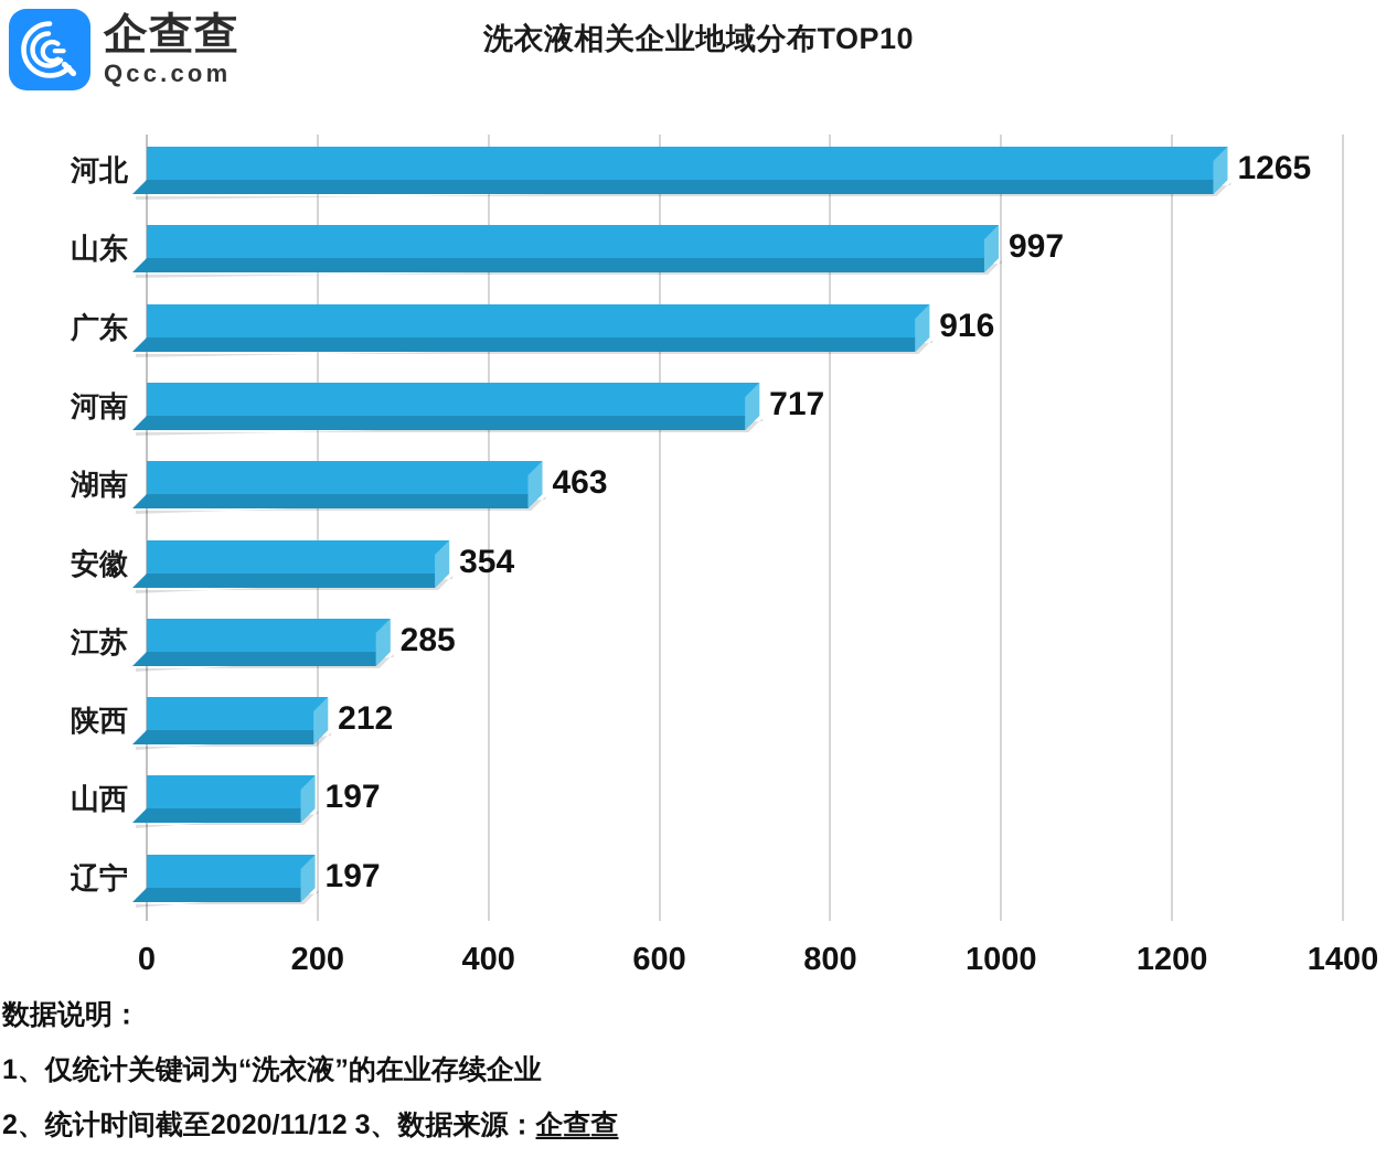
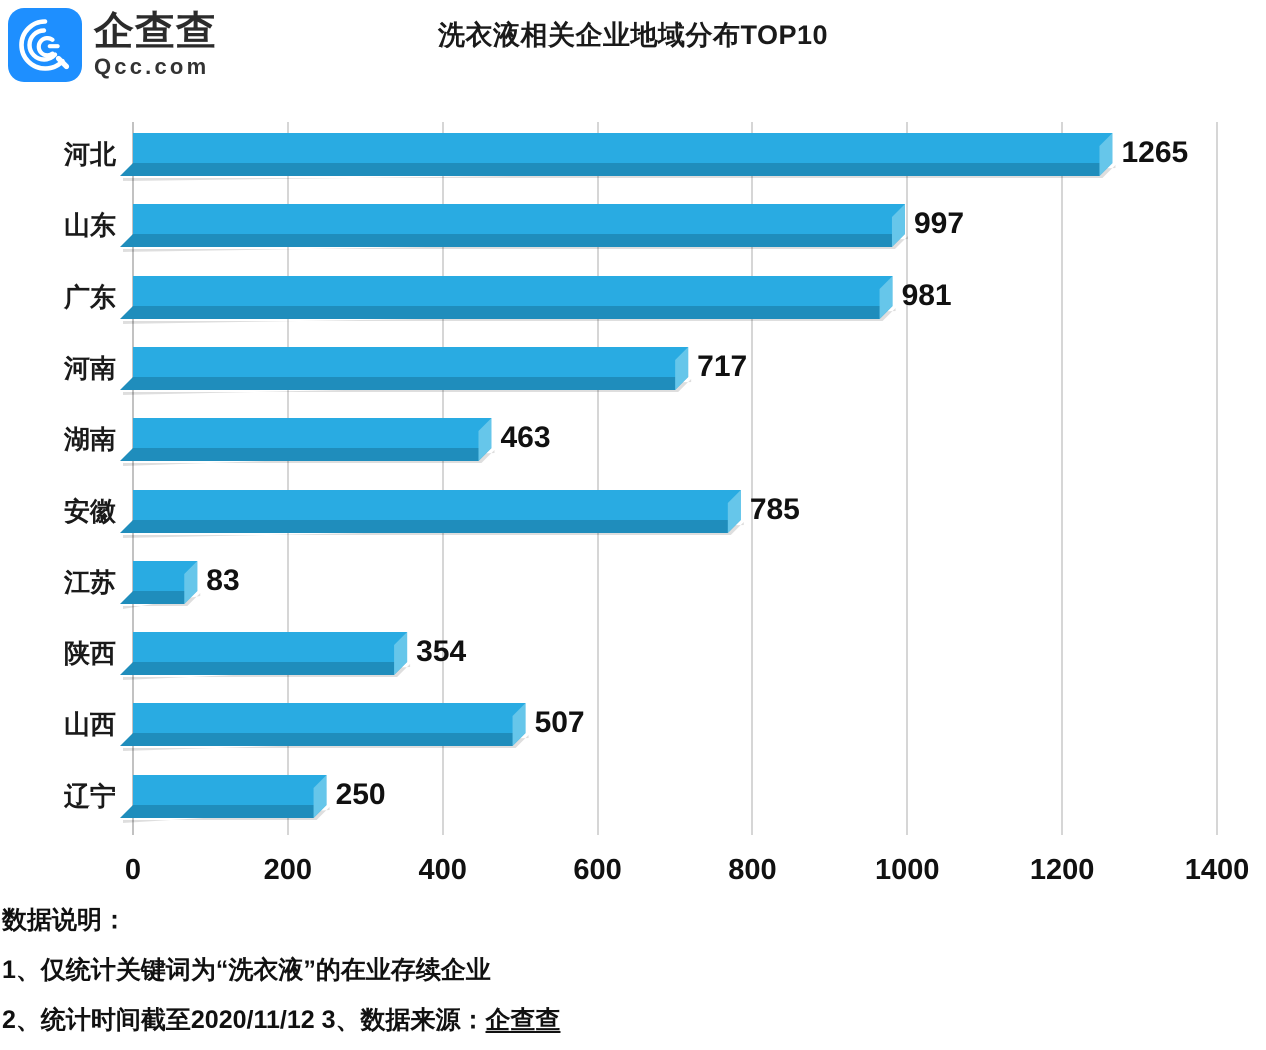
广东: 916 -> 981
安徽: 354 -> 785
江苏: 285 -> 83
陕西: 212 -> 354
山西: 197 -> 507
辽宁: 197 -> 250
